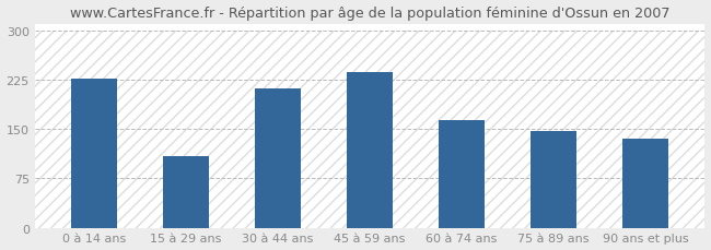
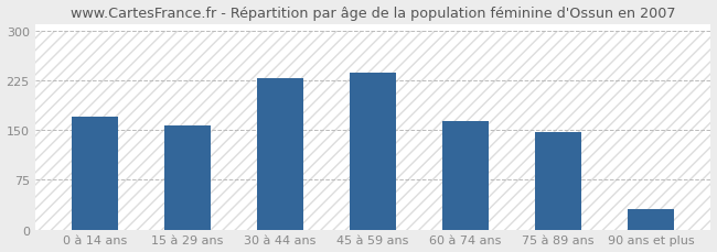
0 à 14 ans: 226 -> 170
15 à 29 ans: 108 -> 157
30 à 44 ans: 212 -> 228
90 ans et plus: 136 -> 30
